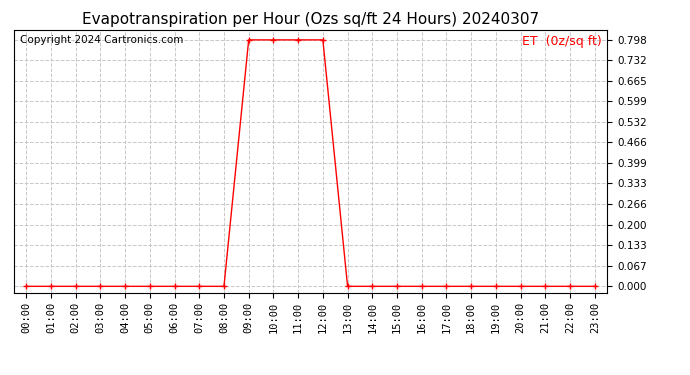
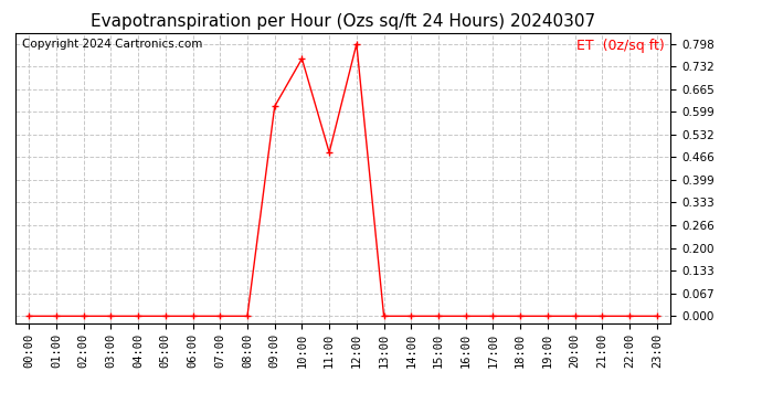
09:00: 0.798 -> 0.615
10:00: 0.798 -> 0.755
11:00: 0.798 -> 0.480
